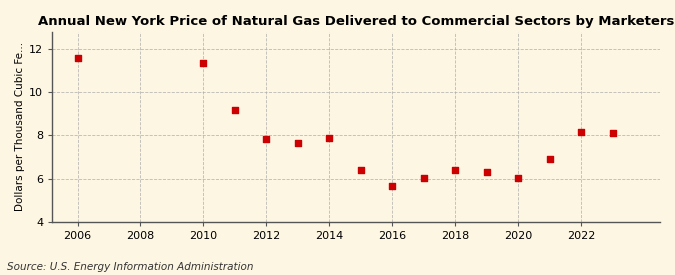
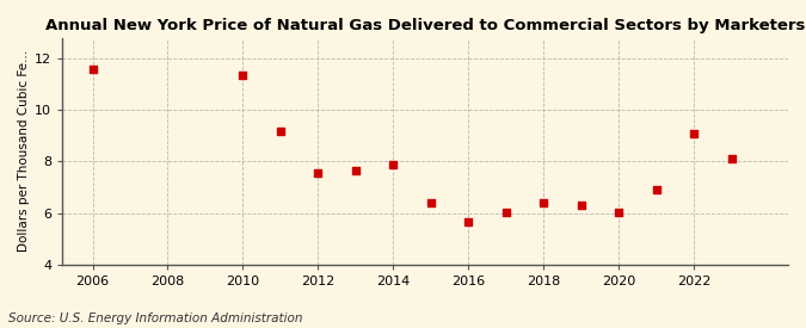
2012: 7.85 -> 7.55
2022: 8.15 -> 9.10
